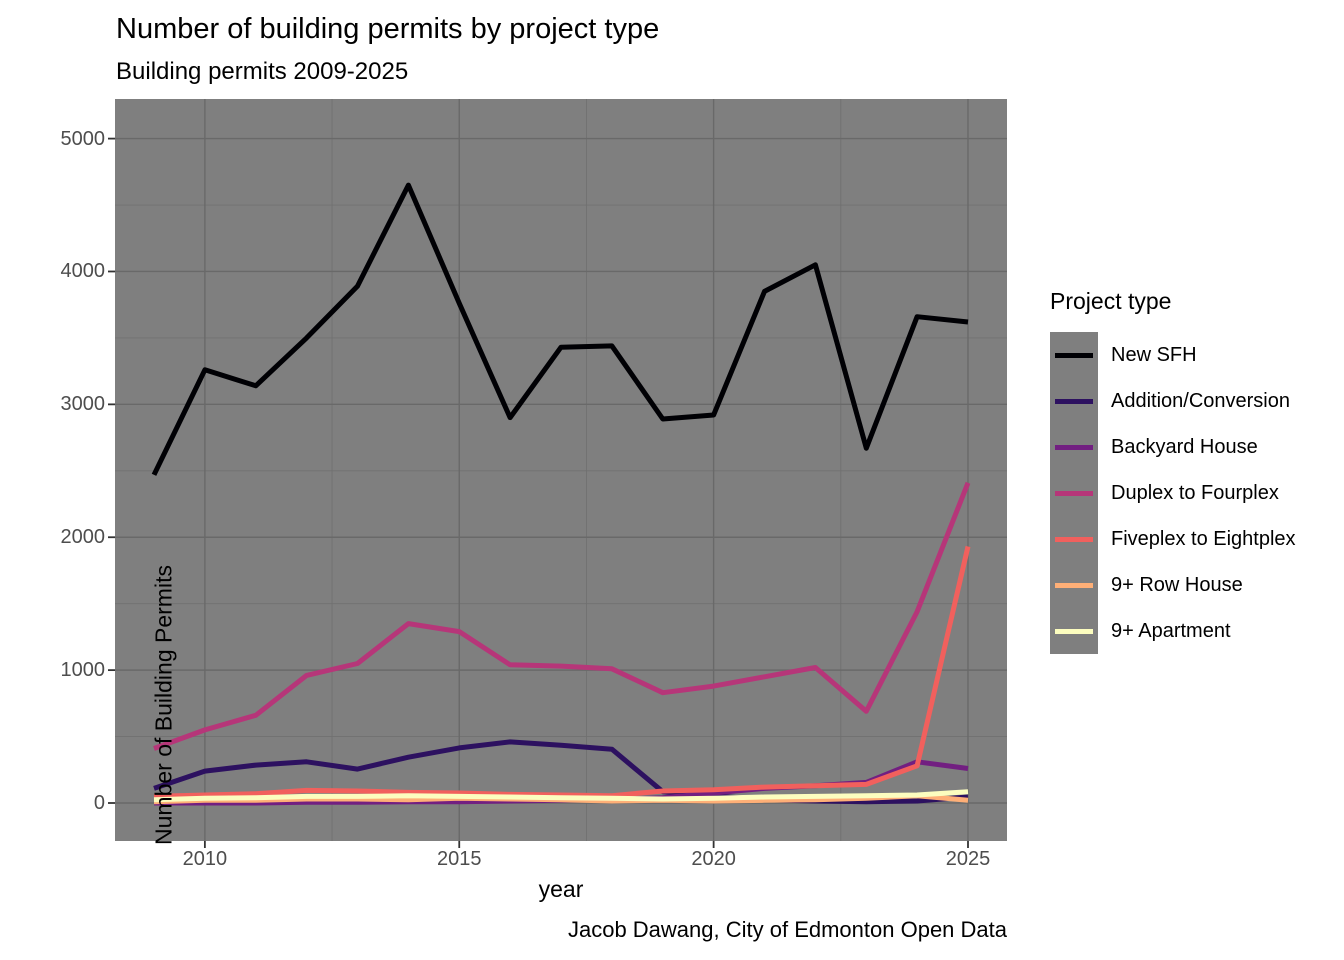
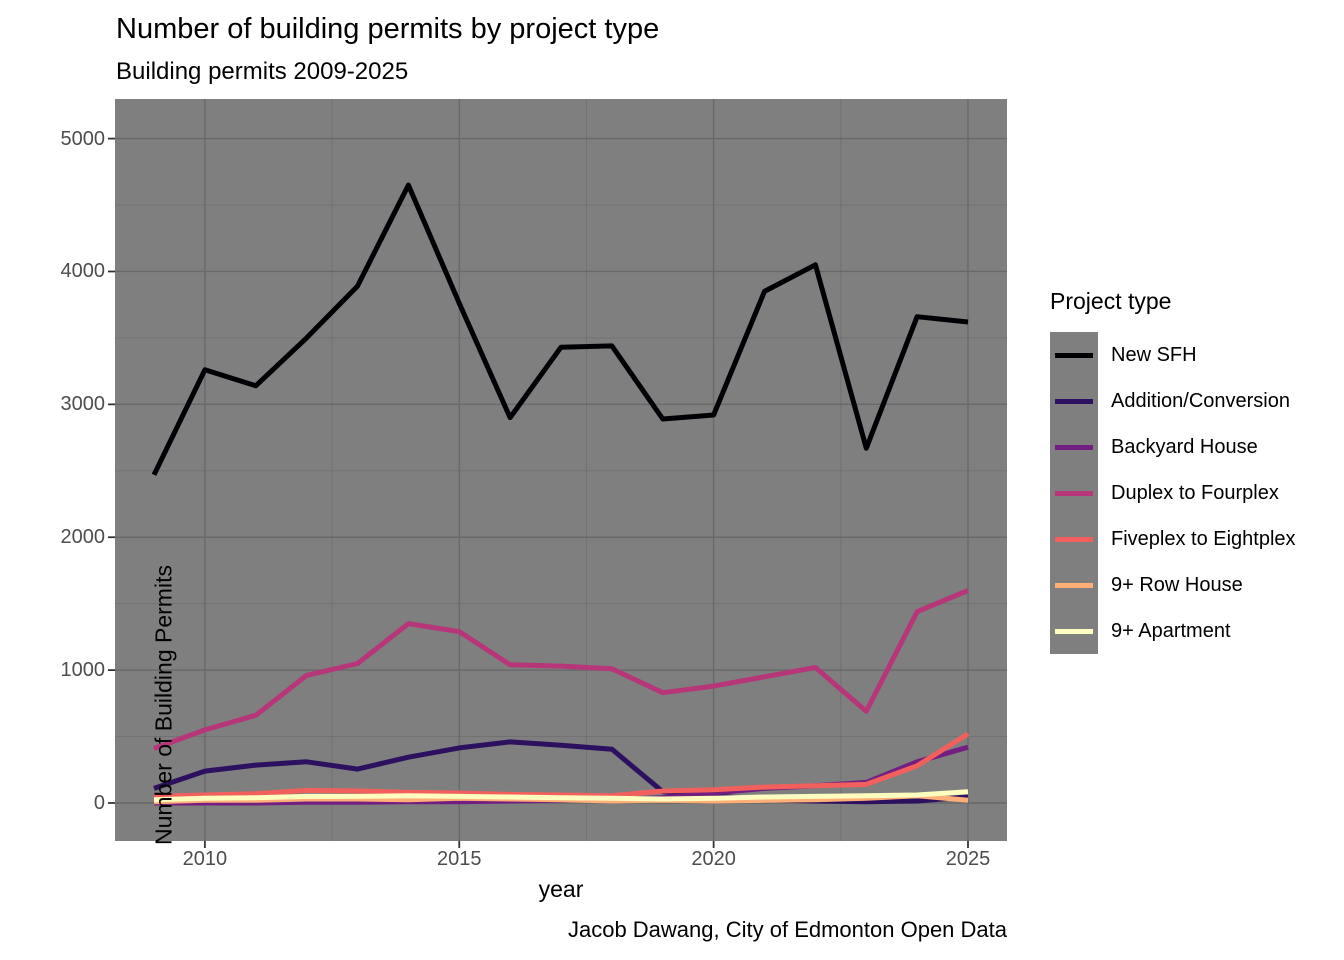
Backyard House/2025: 260 -> 420
Duplex to Fourplex/2025: 2410 -> 1600
Fiveplex to Eightplex/2025: 1930 -> 520
